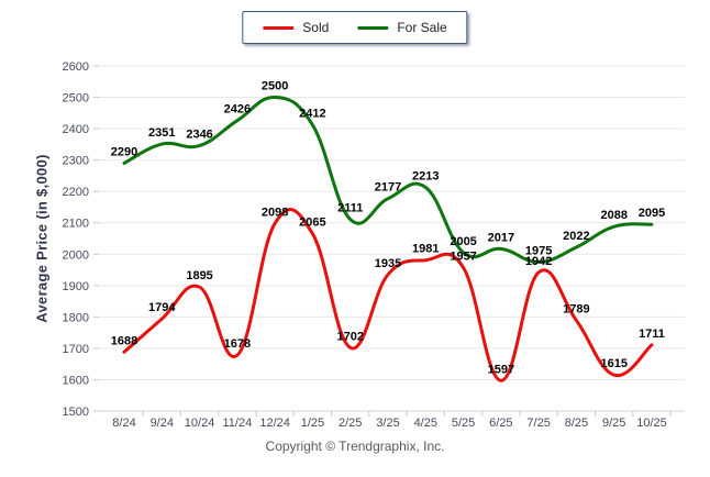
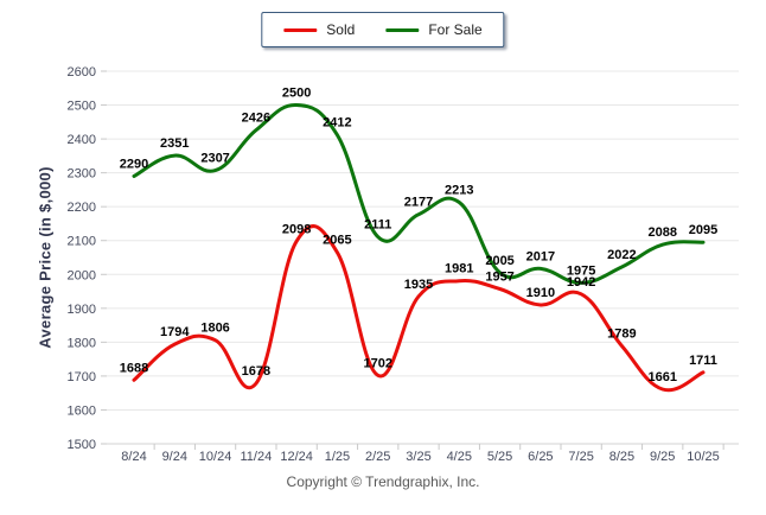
Sold/10/24: 1895 -> 1806
For Sale/10/24: 2346 -> 2307
Sold/6/25: 1597 -> 1910
Sold/9/25: 1615 -> 1661
